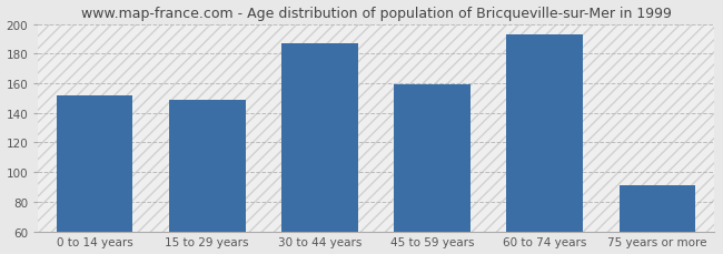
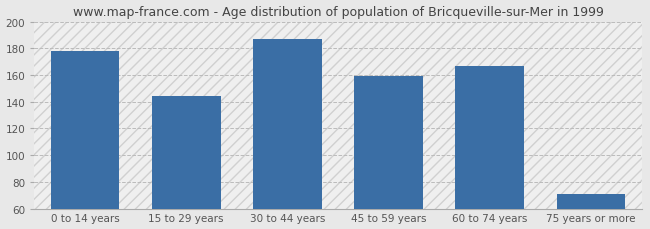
0 to 14 years: 152 -> 178
15 to 29 years: 149 -> 144
60 to 74 years: 193 -> 167
75 years or more: 91 -> 71
